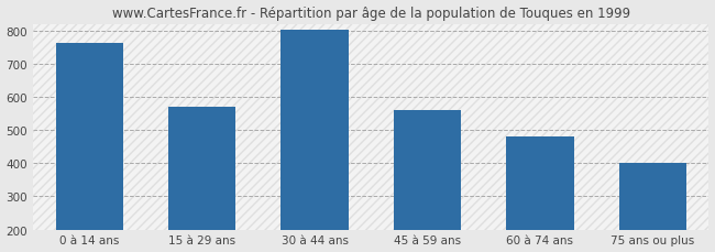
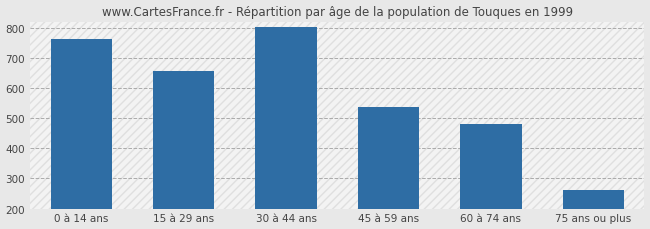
15 à 29 ans: 570 -> 655
45 à 59 ans: 560 -> 537
75 ans ou plus: 400 -> 261
